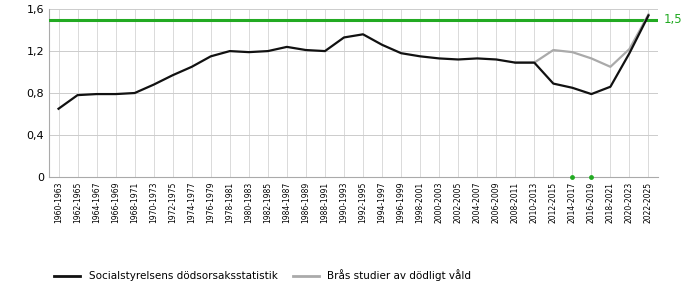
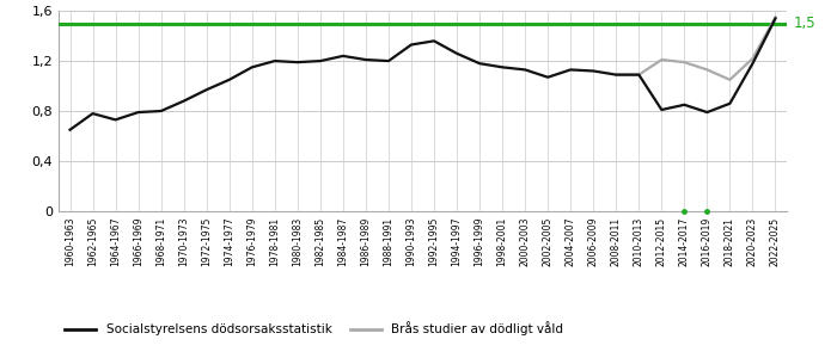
Socialstyrelsens dödsorsaksstatistik/1964-1967: 0,79 -> 0,73
Socialstyrelsens dödsorsaksstatistik/2002-2005: 1,12 -> 1,07
Socialstyrelsens dödsorsaksstatistik/2012-2015: 0,89 -> 0,81
